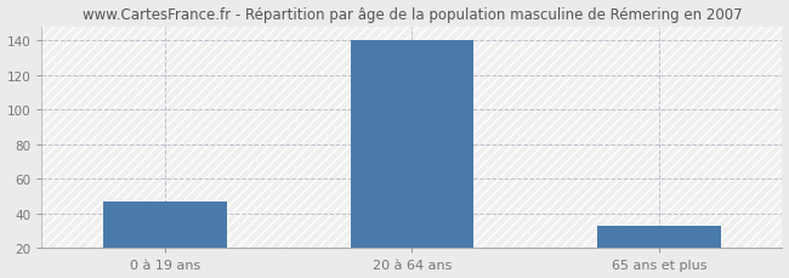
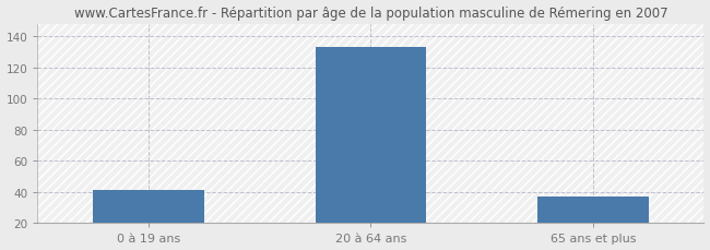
0 à 19 ans: 47 -> 41
20 à 64 ans: 140 -> 133
65 ans et plus: 33 -> 37
